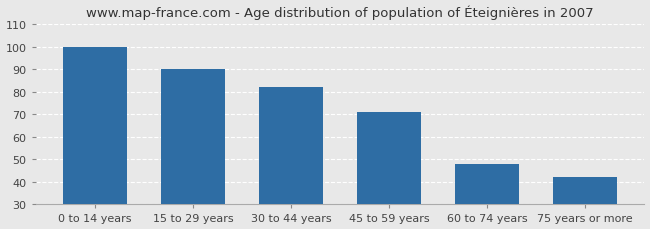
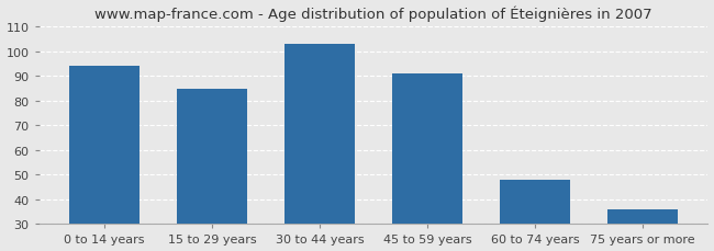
0 to 14 years: 100 -> 94
15 to 29 years: 90 -> 85
30 to 44 years: 82 -> 103
45 to 59 years: 71 -> 91
75 years or more: 42 -> 36
